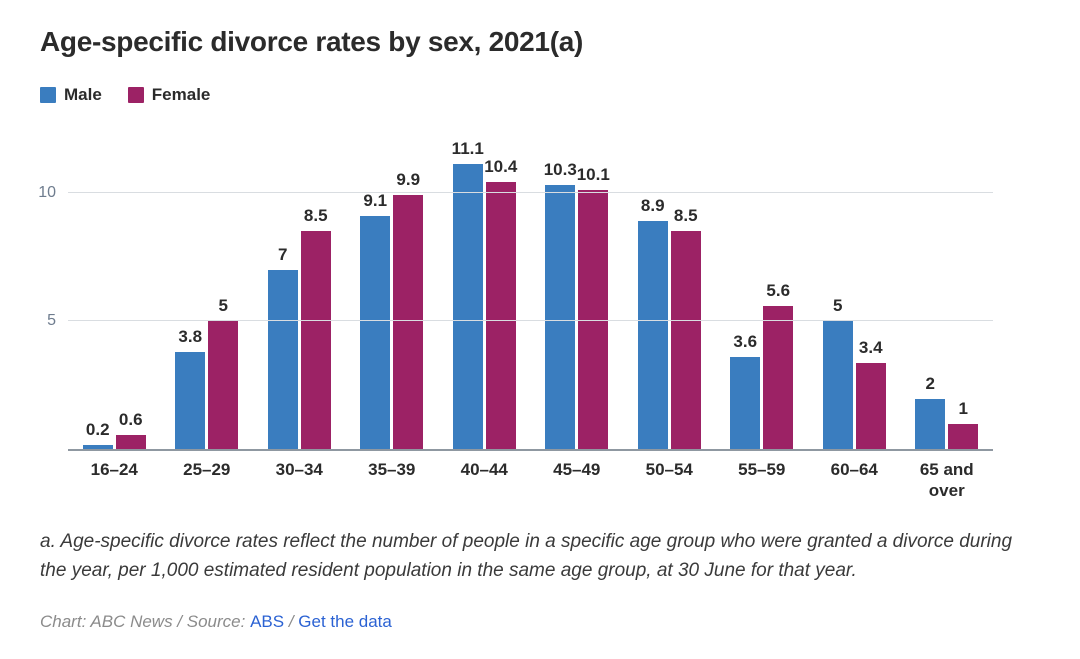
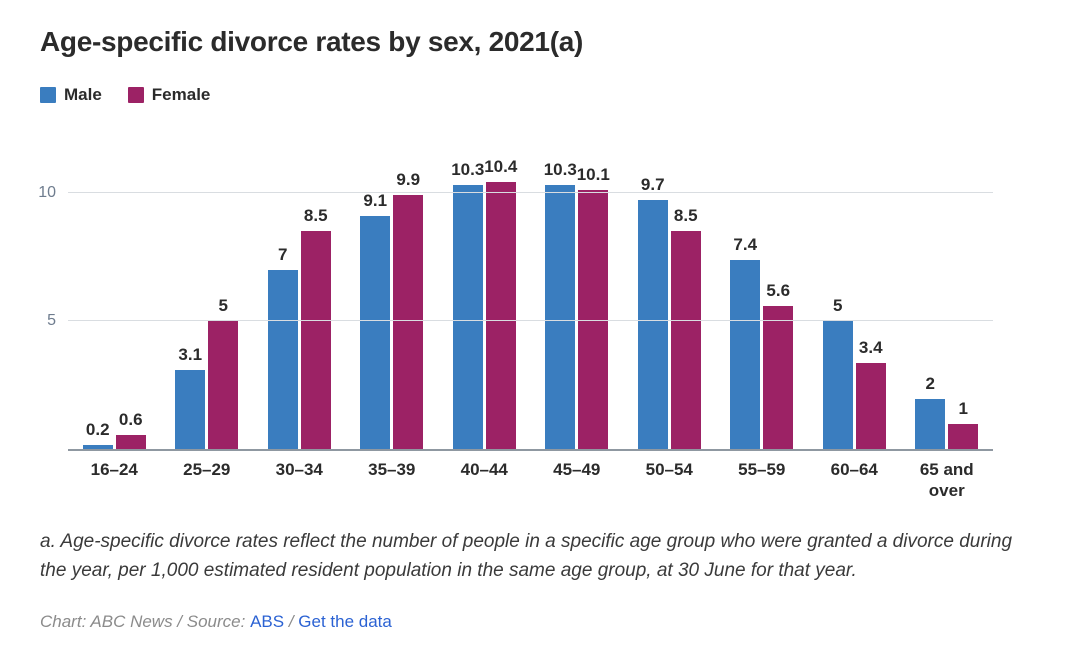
Male/25–29: 3.8 -> 3.1
Male/40–44: 11.1 -> 10.3
Male/50–54: 8.9 -> 9.7
Male/55–59: 3.6 -> 7.4
